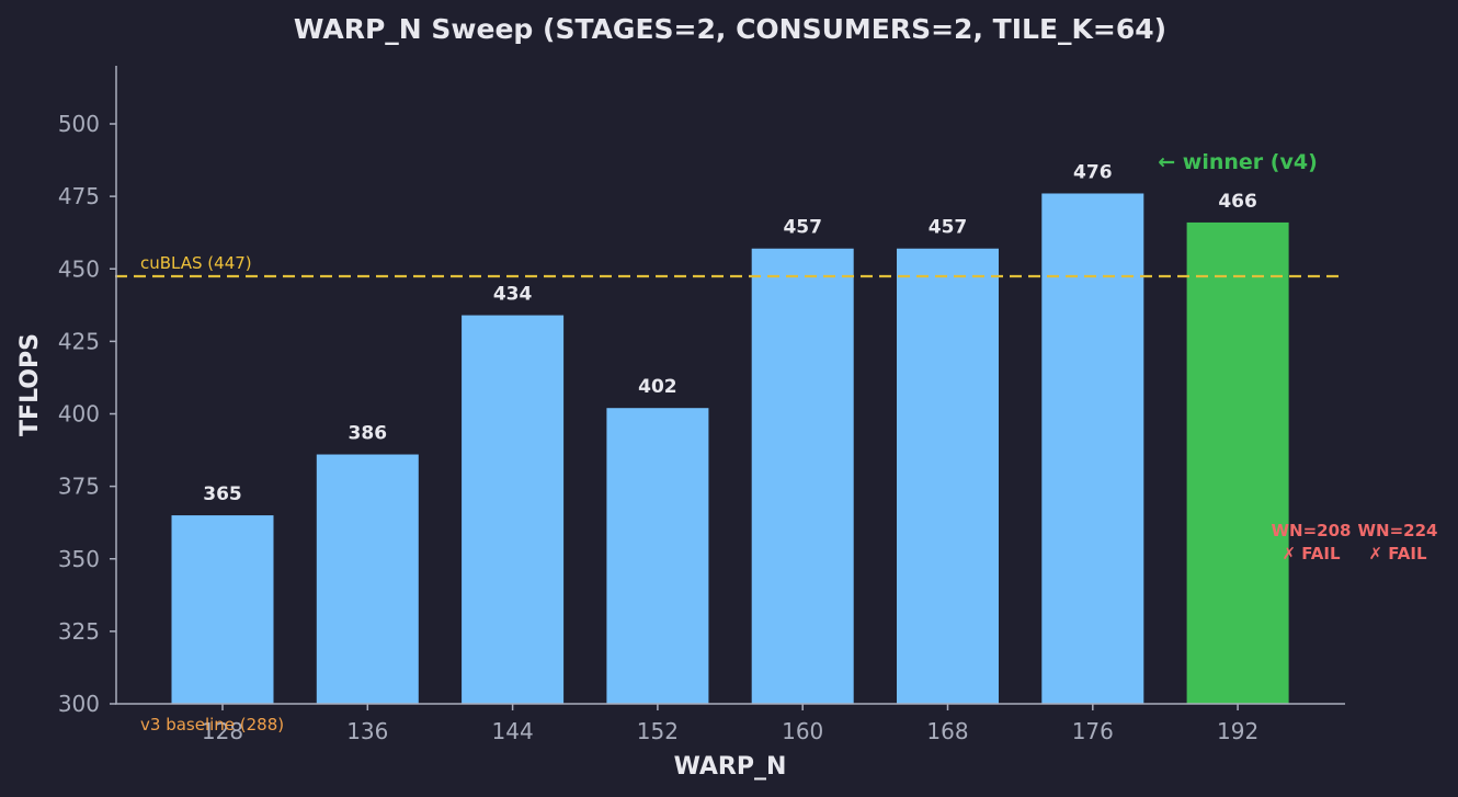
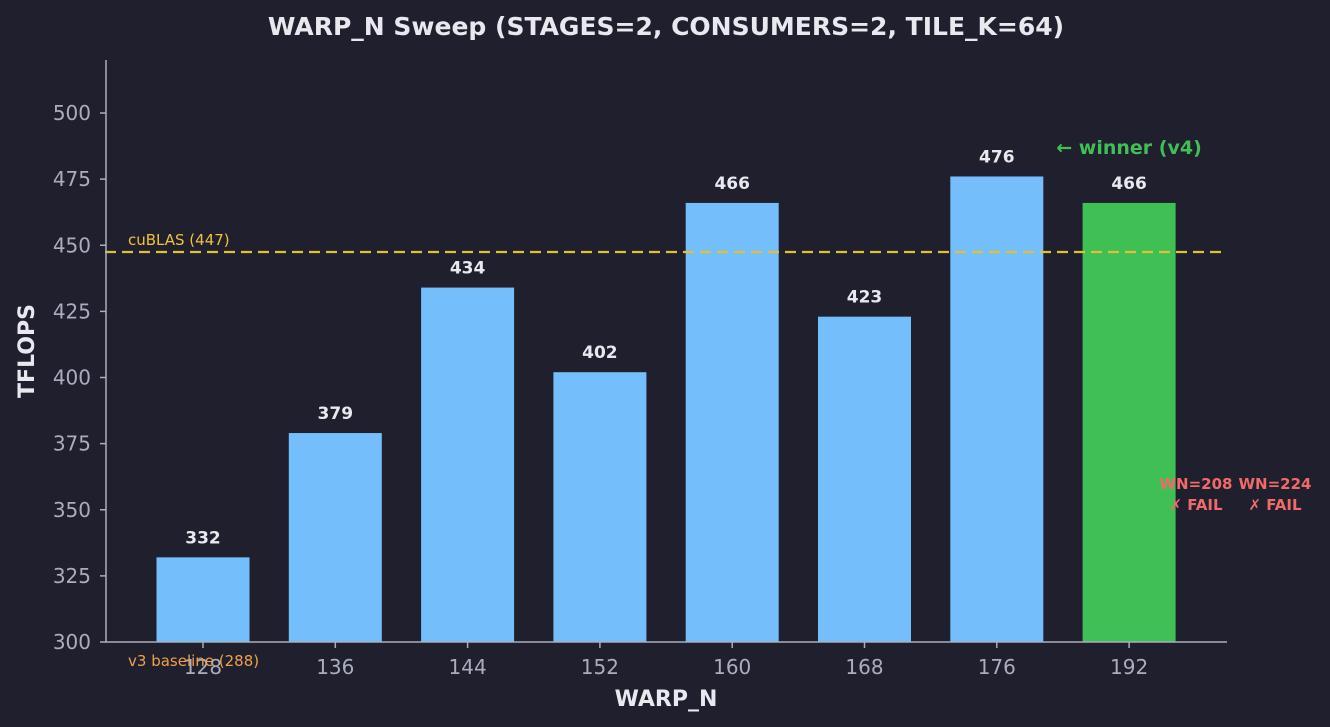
128: 365 -> 332
136: 386 -> 379
160: 457 -> 466
168: 457 -> 423
